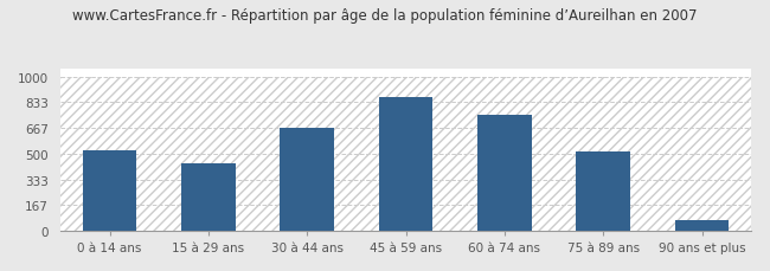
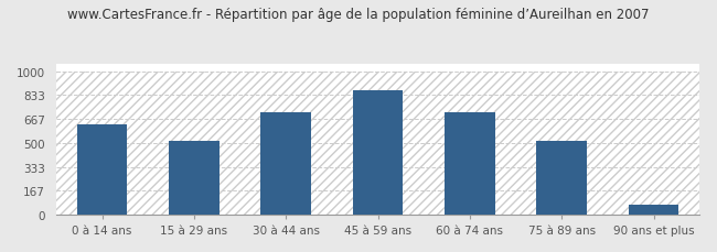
0 à 14 ans: 520 -> 630
15 à 29 ans: 440 -> 520
30 à 44 ans: 670 -> 710
60 à 74 ans: 750 -> 710
